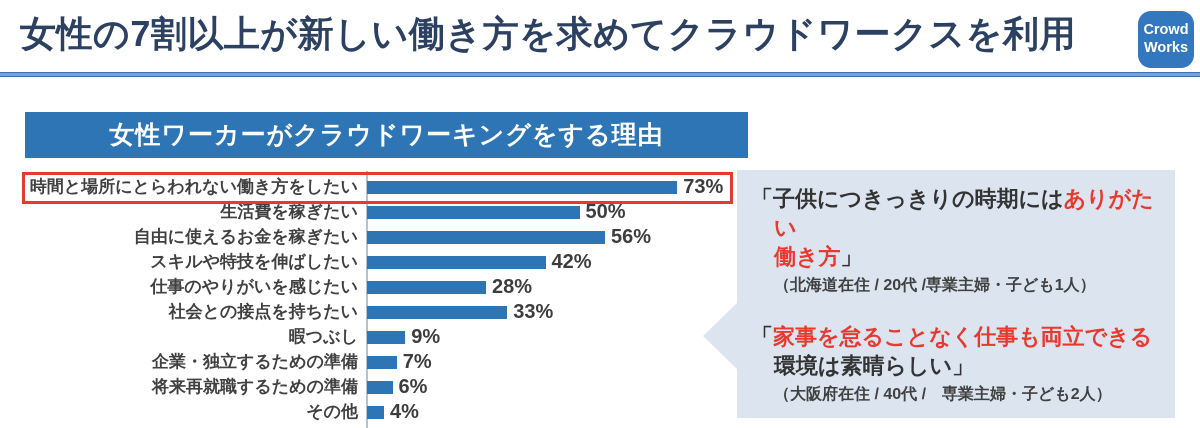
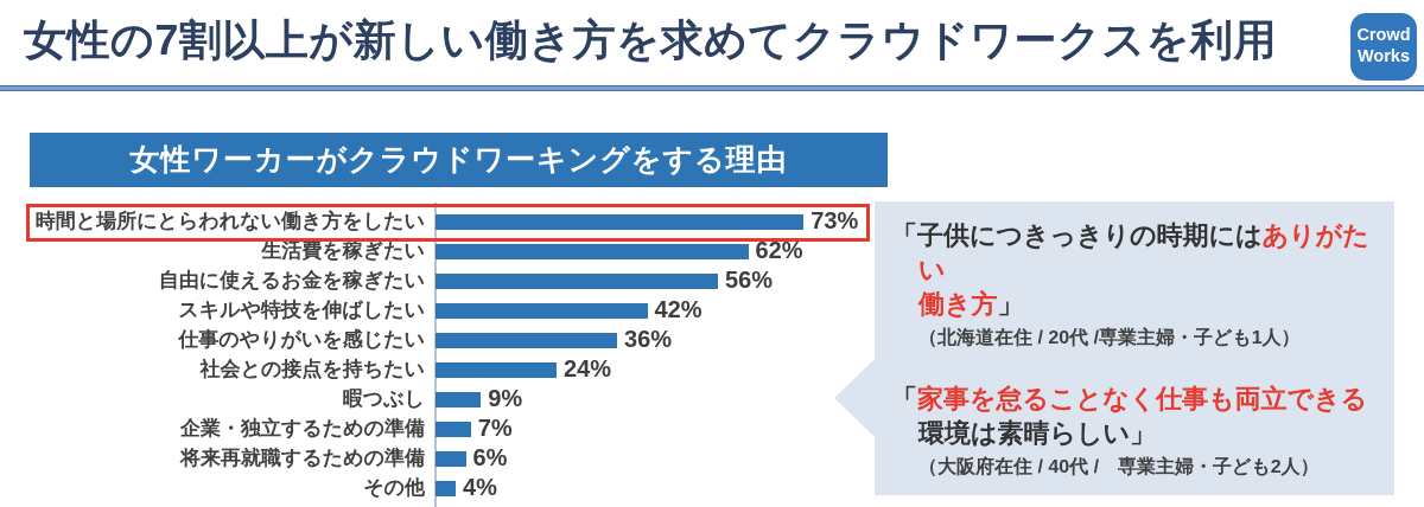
生活費を稼ぎたい: 50% -> 62%
仕事のやりがいを感じたい: 28% -> 36%
社会との接点を持ちたい: 33% -> 24%
